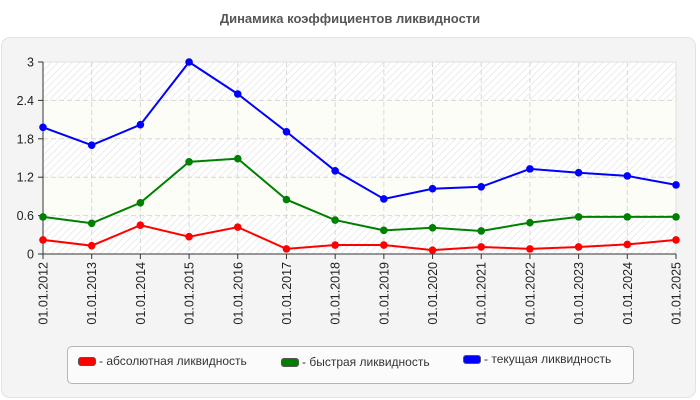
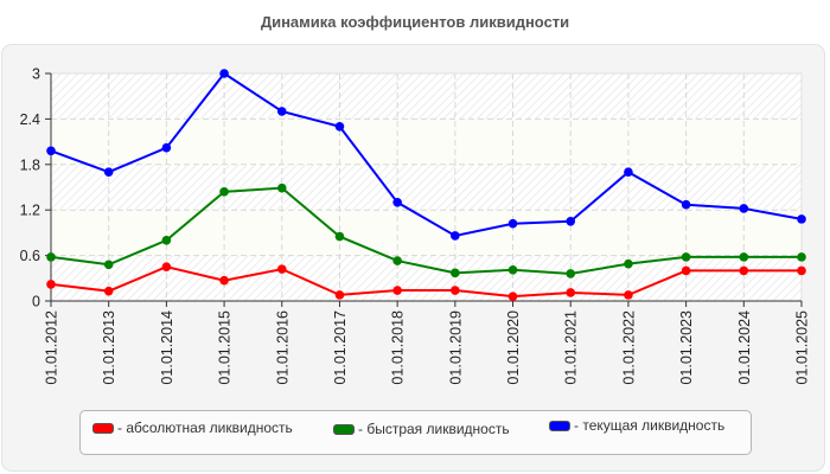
- текущая ликвидность/01.01.2017: 1.9 -> 2.3
- текущая ликвидность/01.01.2022: 1.3 -> 1.7
- абсолютная ликвидность/01.01.2023: 0.1 -> 0.4
- абсолютная ликвидность/01.01.2024: 0.1 -> 0.4
- абсолютная ликвидность/01.01.2025: 0.2 -> 0.4
